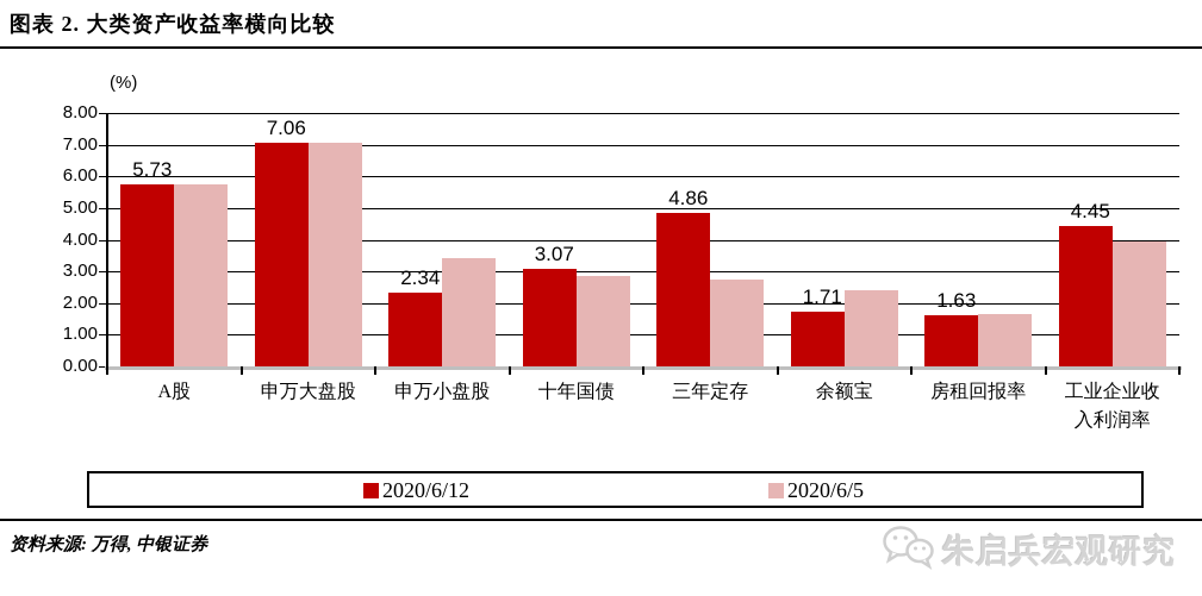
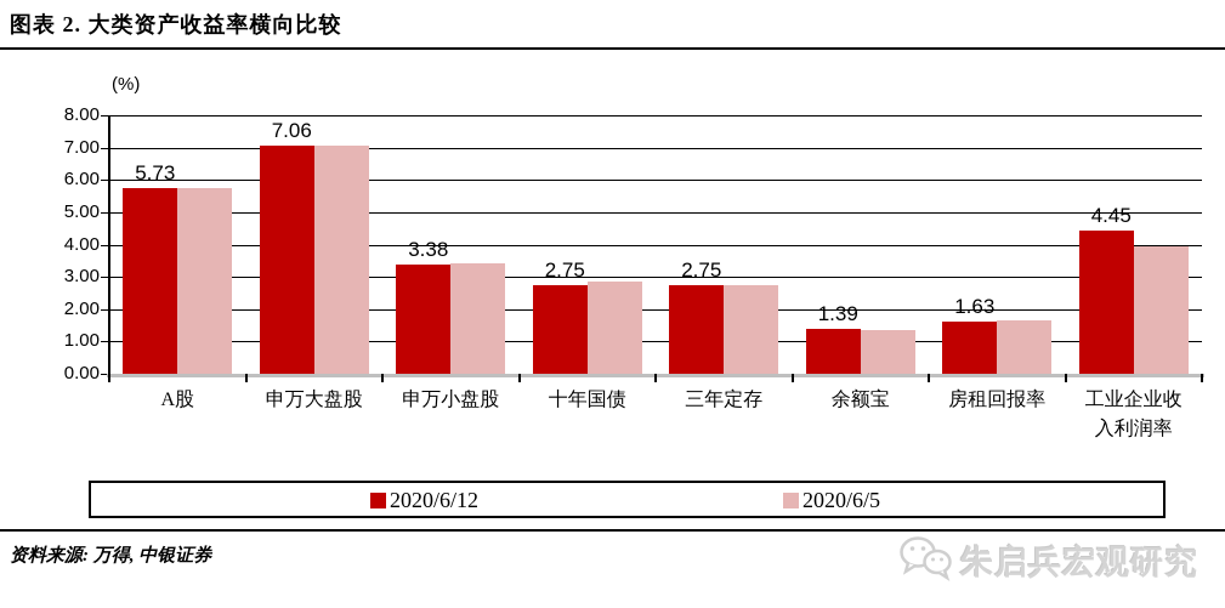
2020/6/12/申万小盘股: 2.34 -> 3.38
2020/6/12/十年国债: 3.07 -> 2.75
2020/6/12/三年定存: 4.86 -> 2.75
2020/6/12/余额宝: 1.71 -> 1.39
2020/6/5/余额宝: 2.4 -> 1.4
